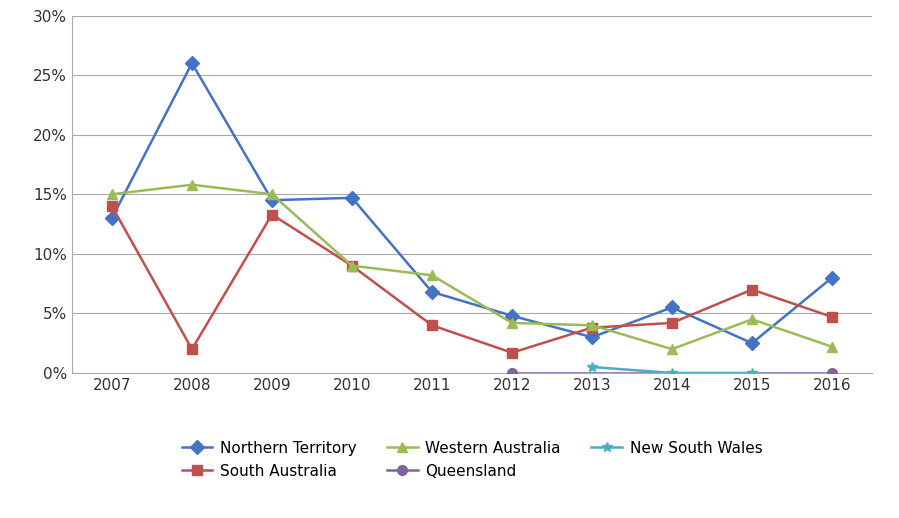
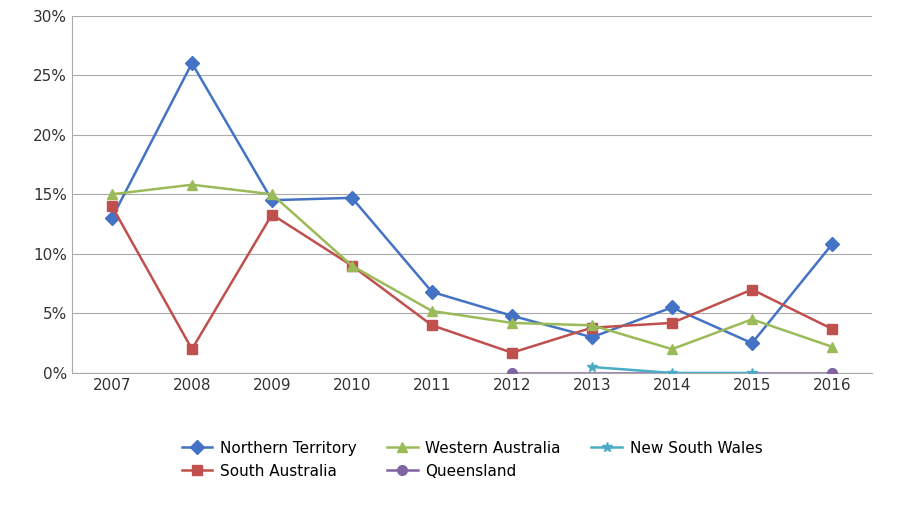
Western Australia/2011: 8.2% -> 5.2%
Northern Territory/2016: 8.0% -> 10.8%
South Australia/2016: 4.7% -> 3.7%
